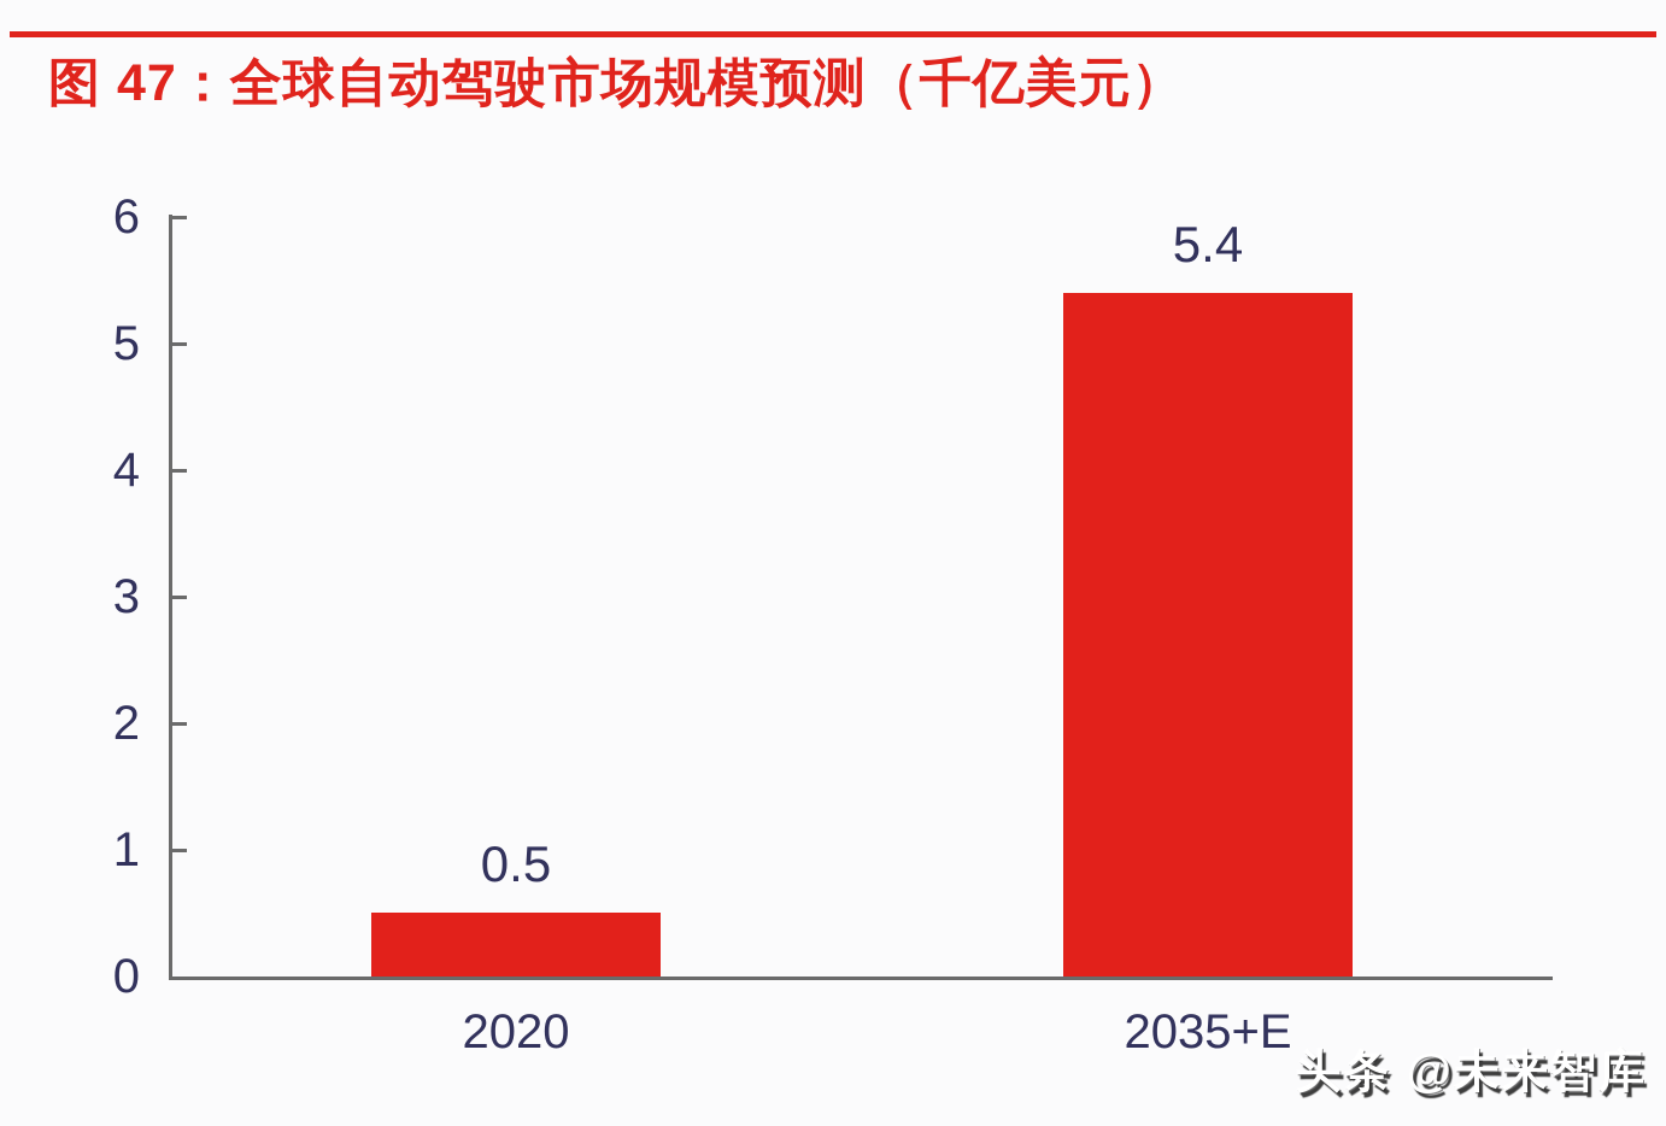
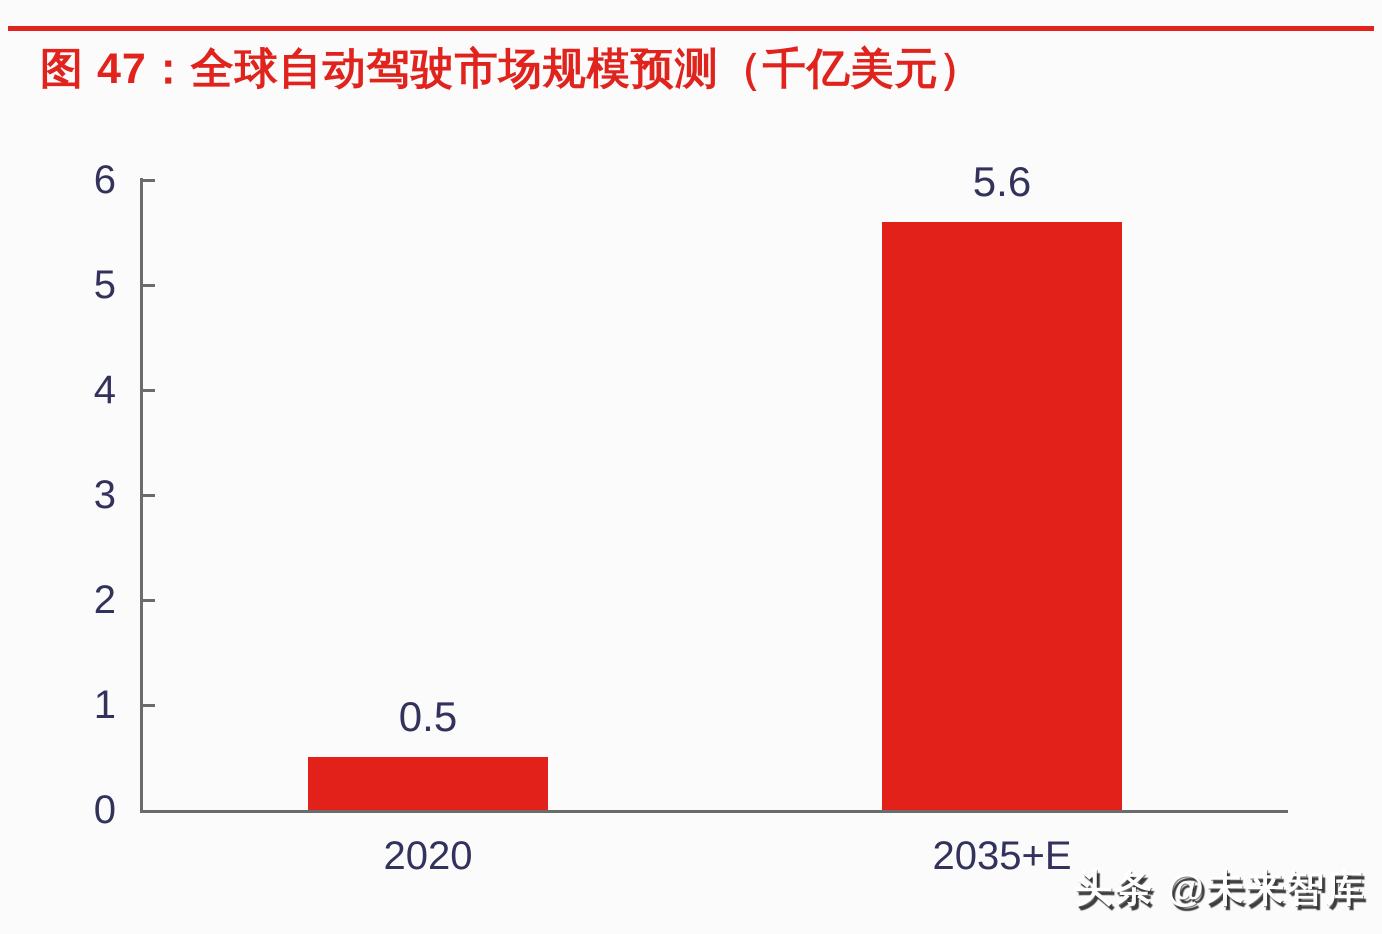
2035+E: 5.4 -> 5.6
